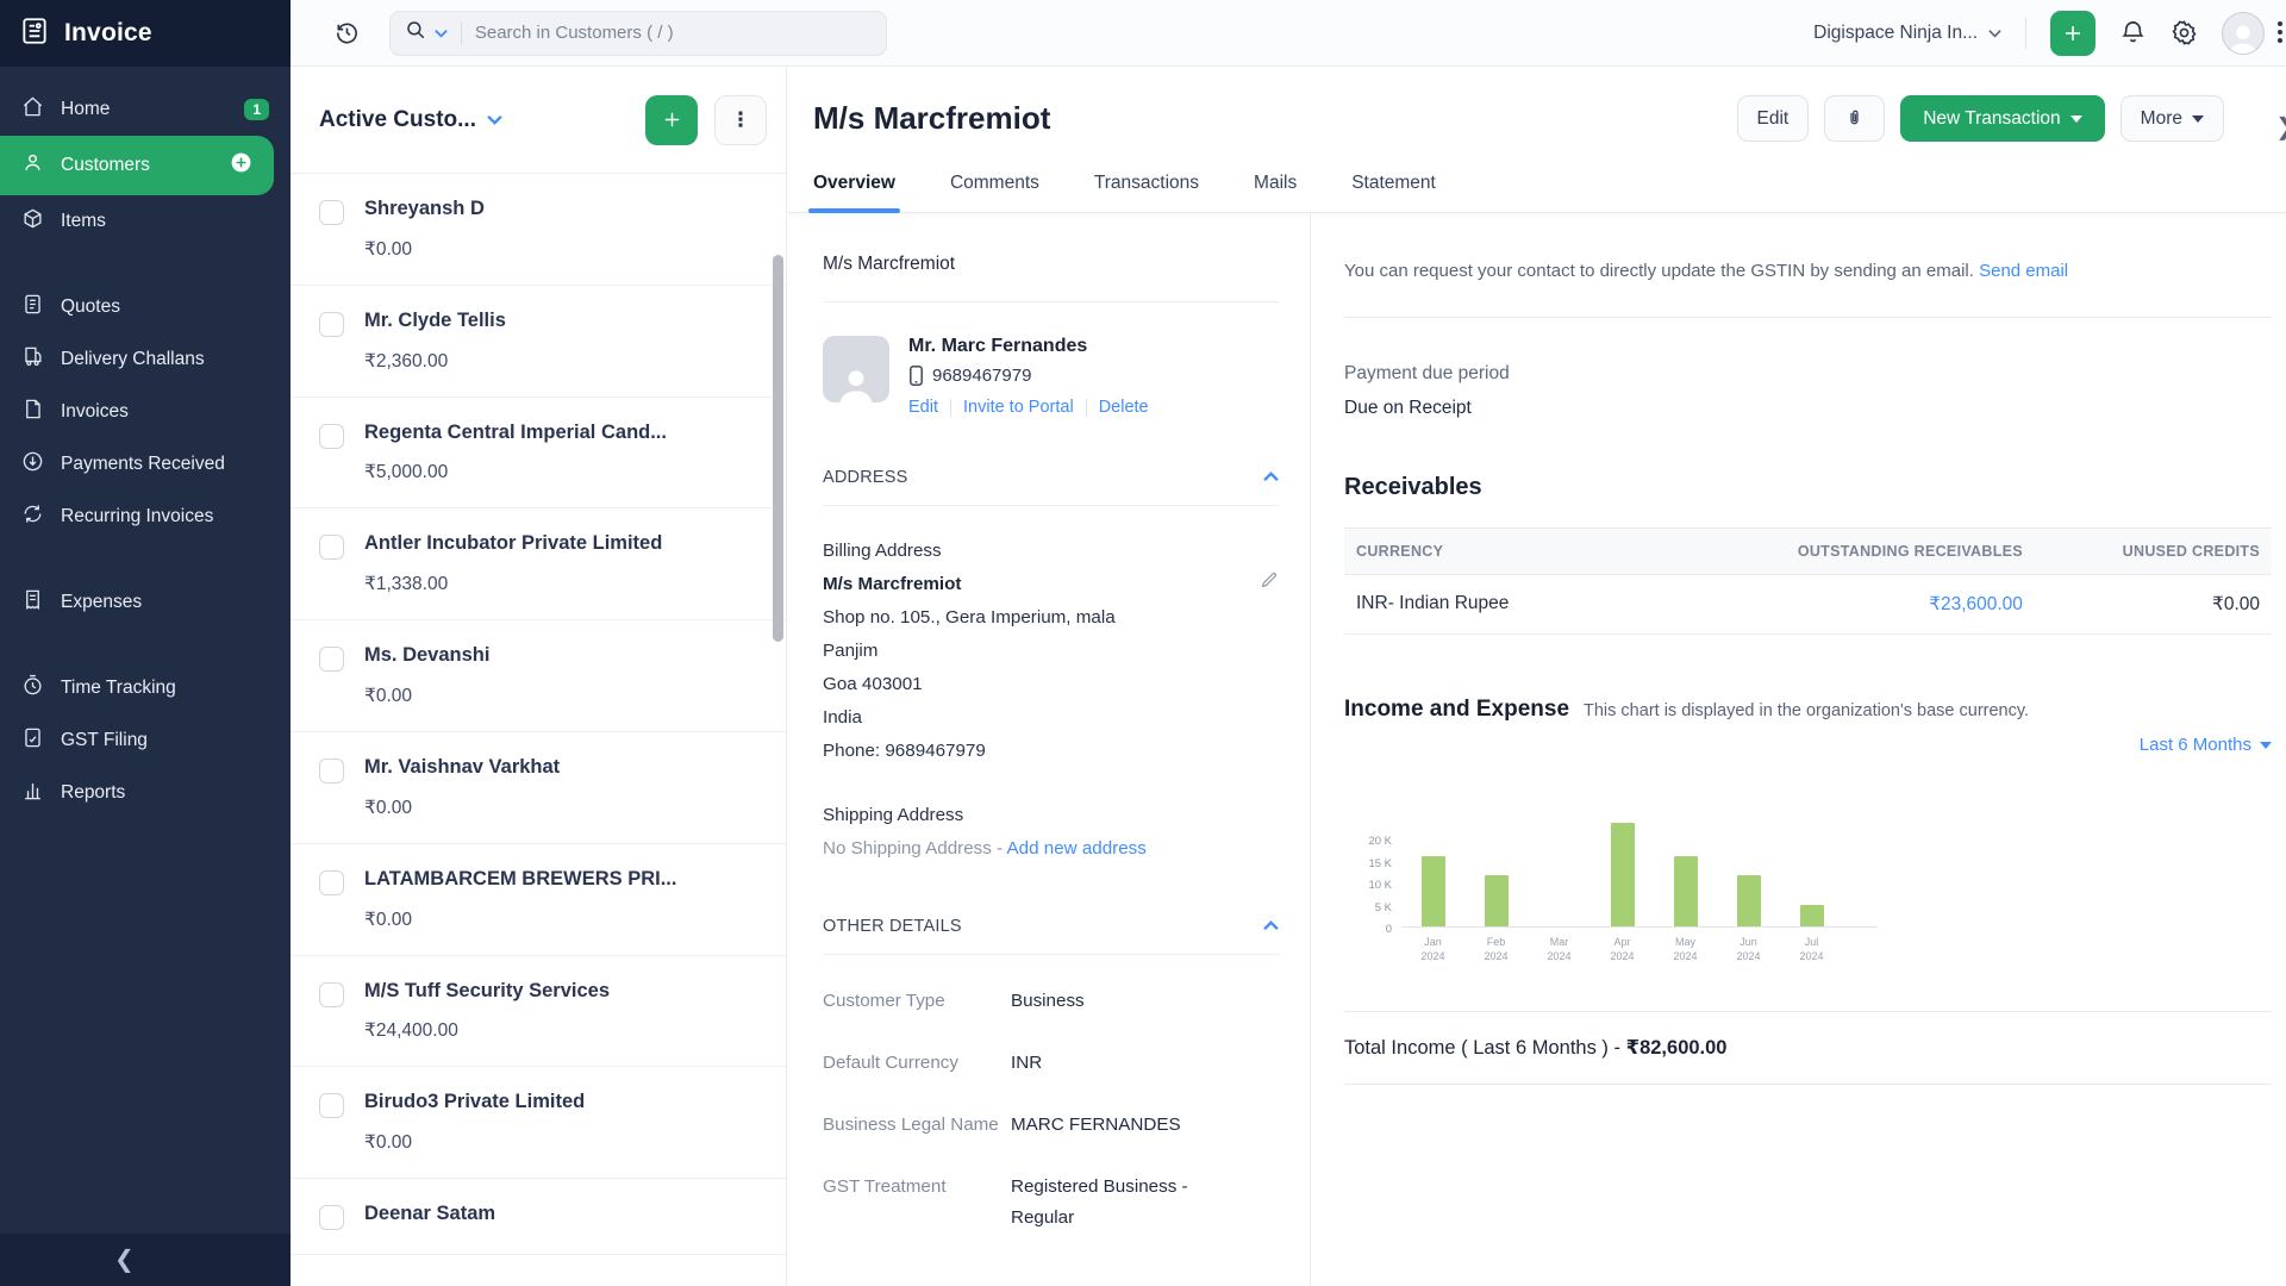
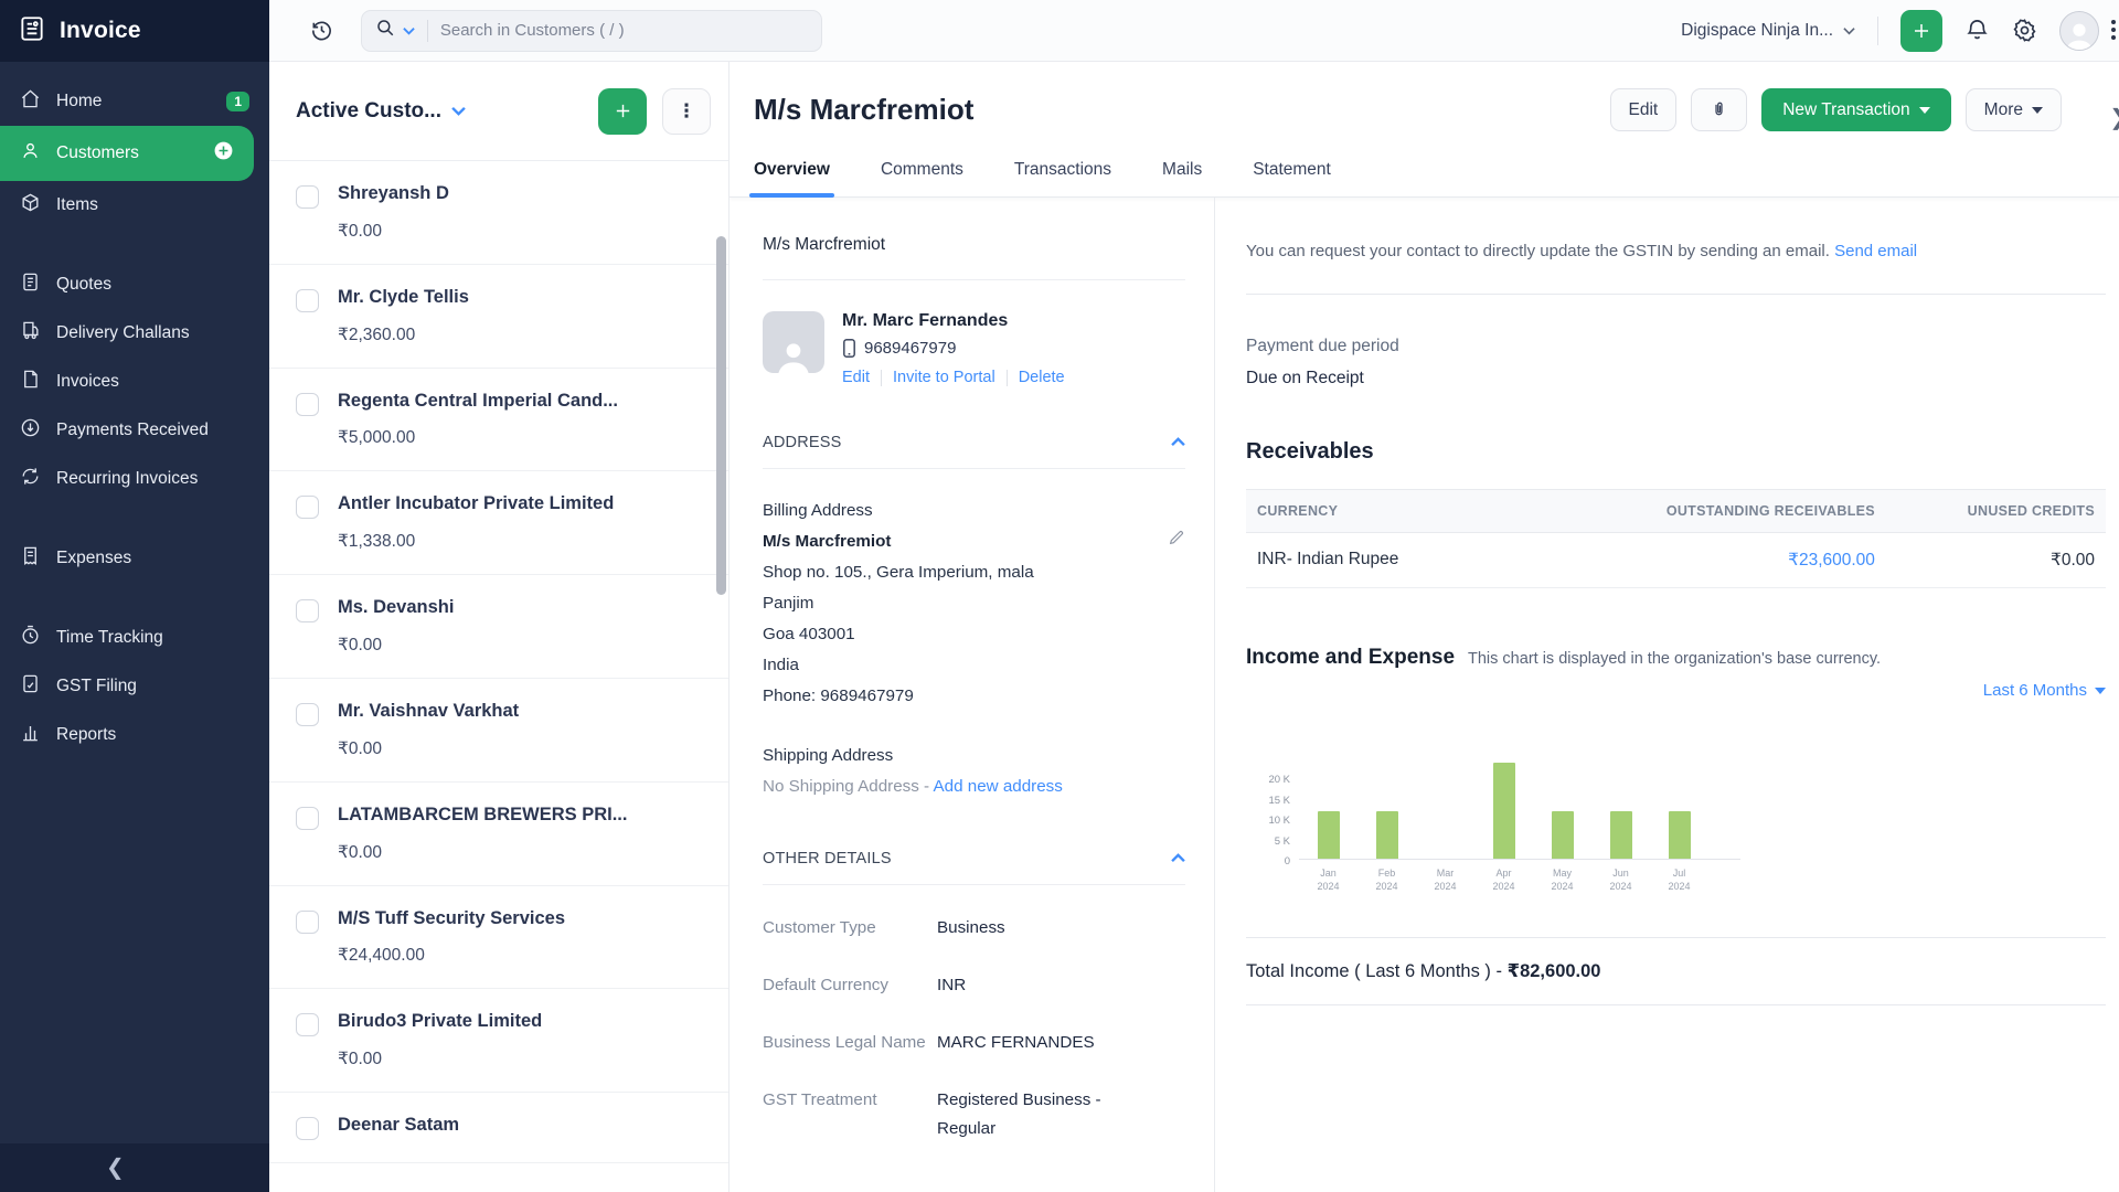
Jan 2024: 16K -> 12K
May 2024: 16K -> 12K
Jul 2024: 5K -> 12K
